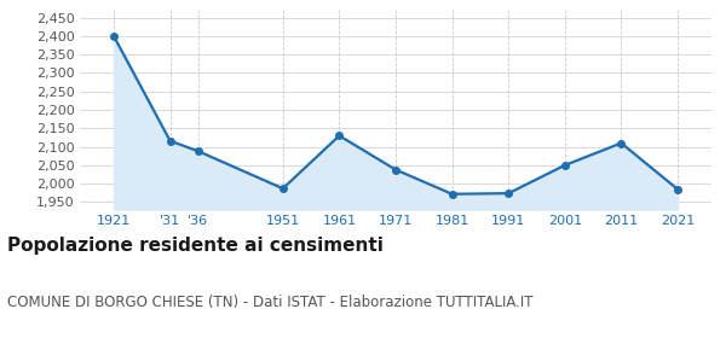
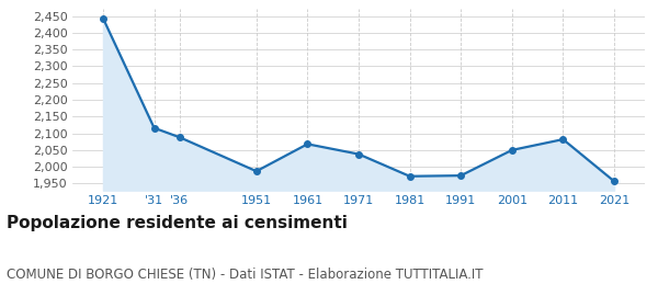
1921: 2,400 -> 2,443
1961: 2,130 -> 2,068
2011: 2,110 -> 2,082
2021: 1,985 -> 1,957
